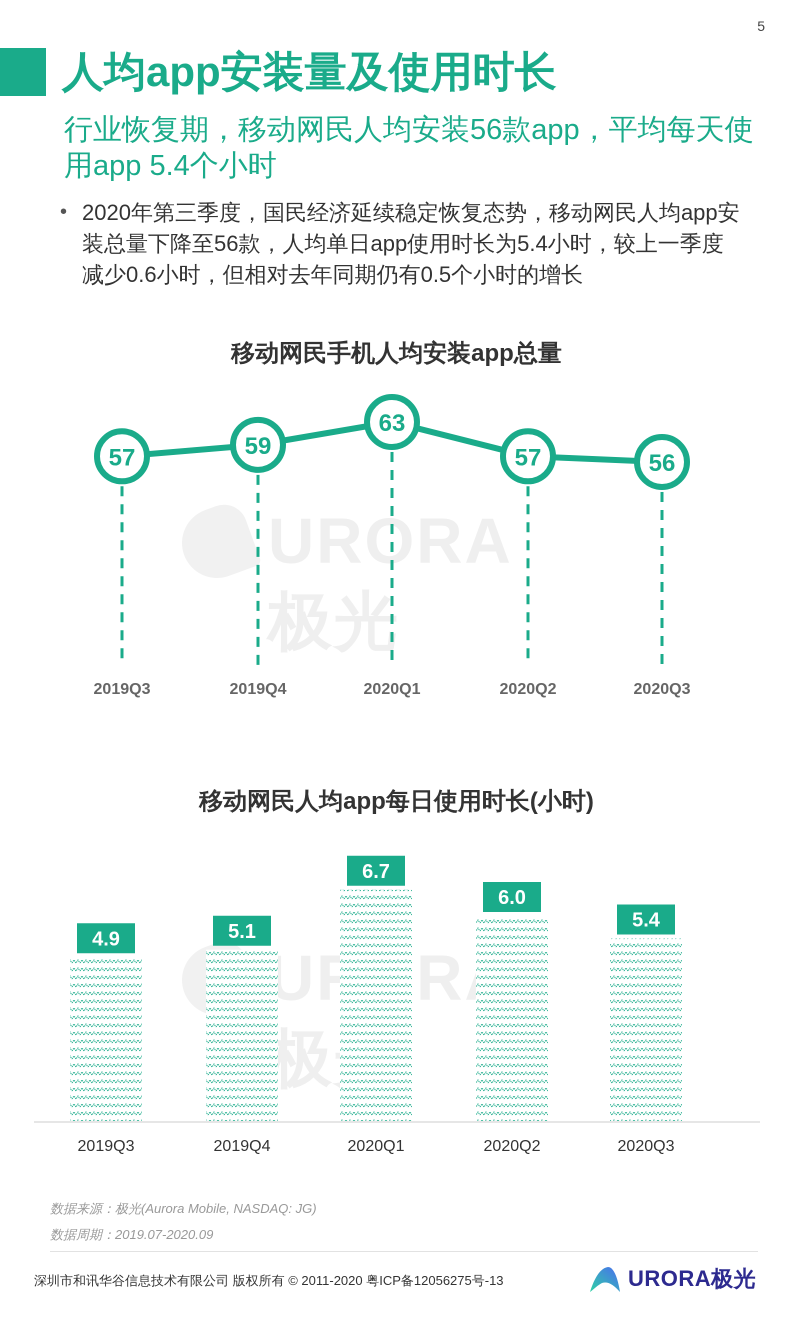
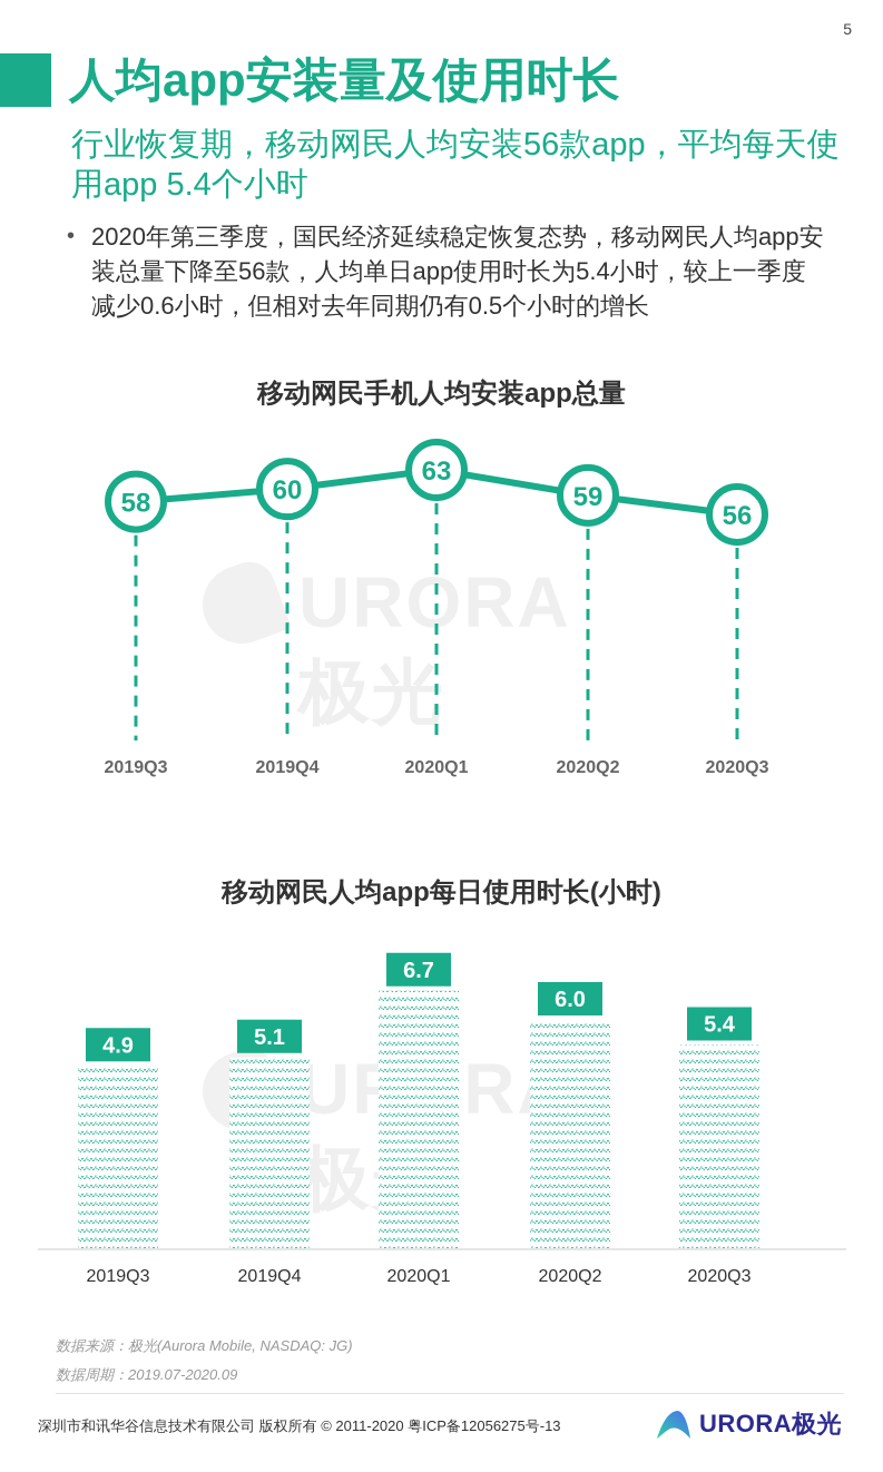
移动网民手机人均安装app总量/2019Q3: 57 -> 58
移动网民手机人均安装app总量/2019Q4: 59 -> 60
移动网民手机人均安装app总量/2020Q2: 57 -> 59
